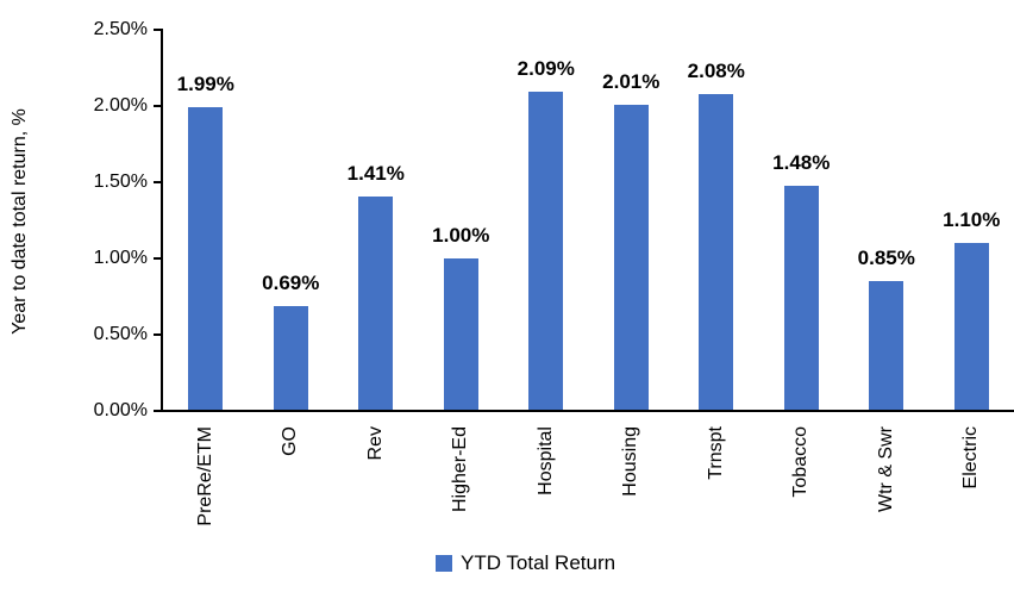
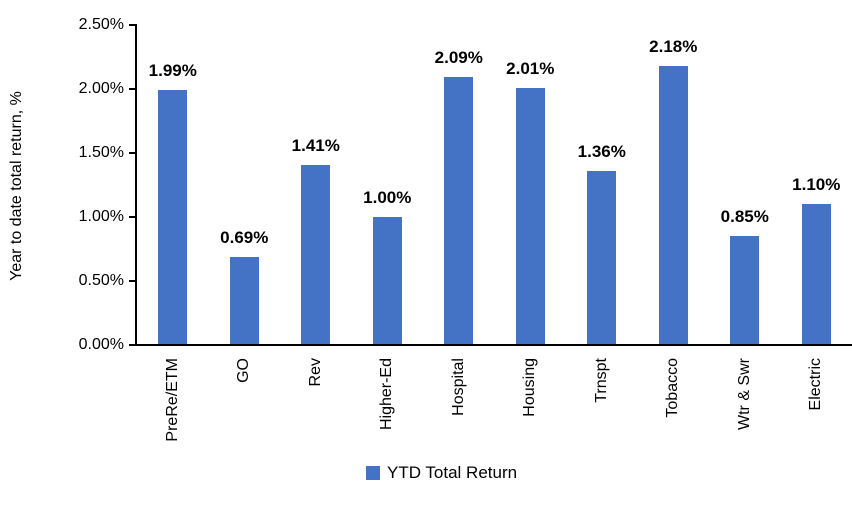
Trnspt: 2.08% -> 1.36%
Tobacco: 1.48% -> 2.18%
